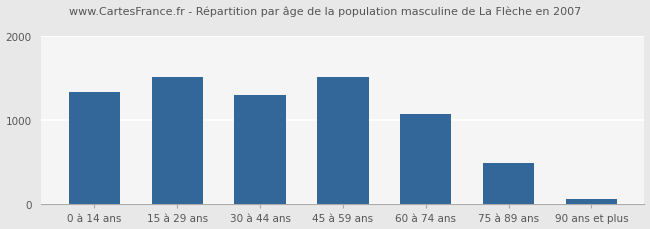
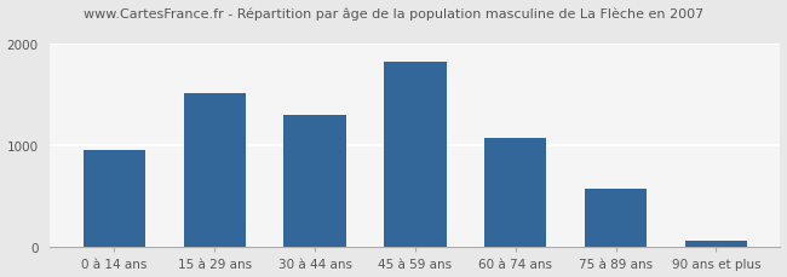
0 à 14 ans: 1340 -> 960
45 à 59 ans: 1510 -> 1820
75 à 89 ans: 490 -> 580
